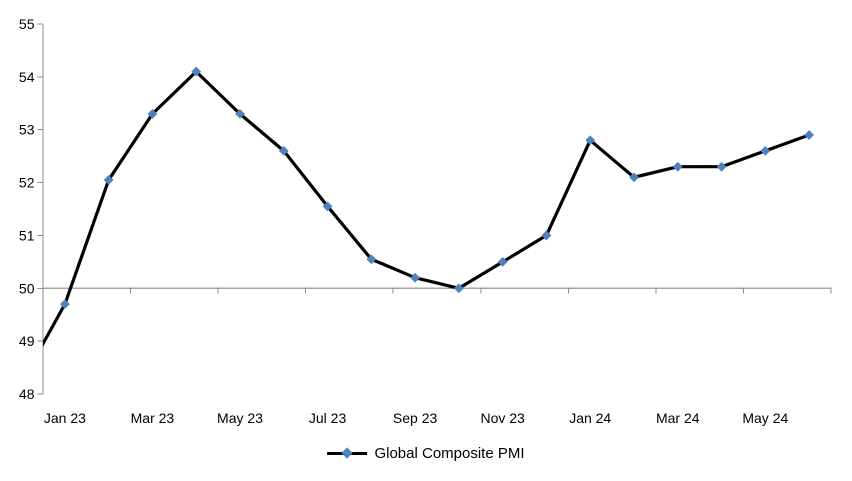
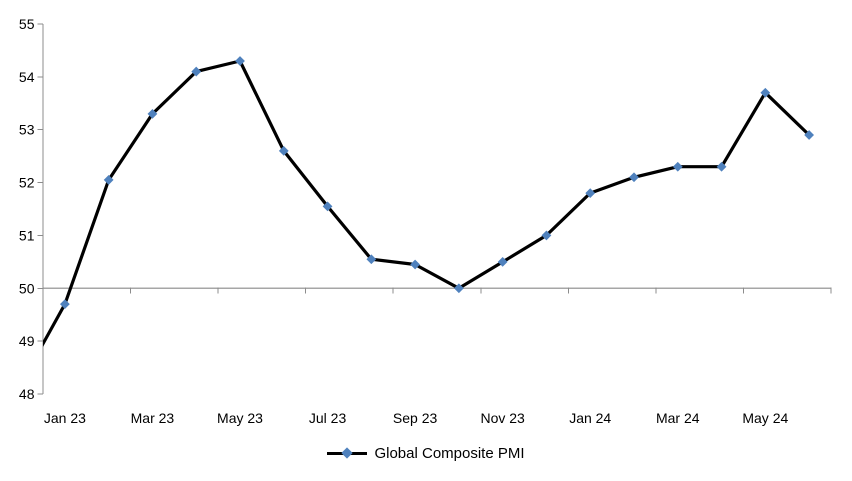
May 23: 53.3 -> 54.3
Sep 23: 50.2 -> 50.5
Jan 24: 52.8 -> 51.8
May 24: 52.6 -> 53.7
